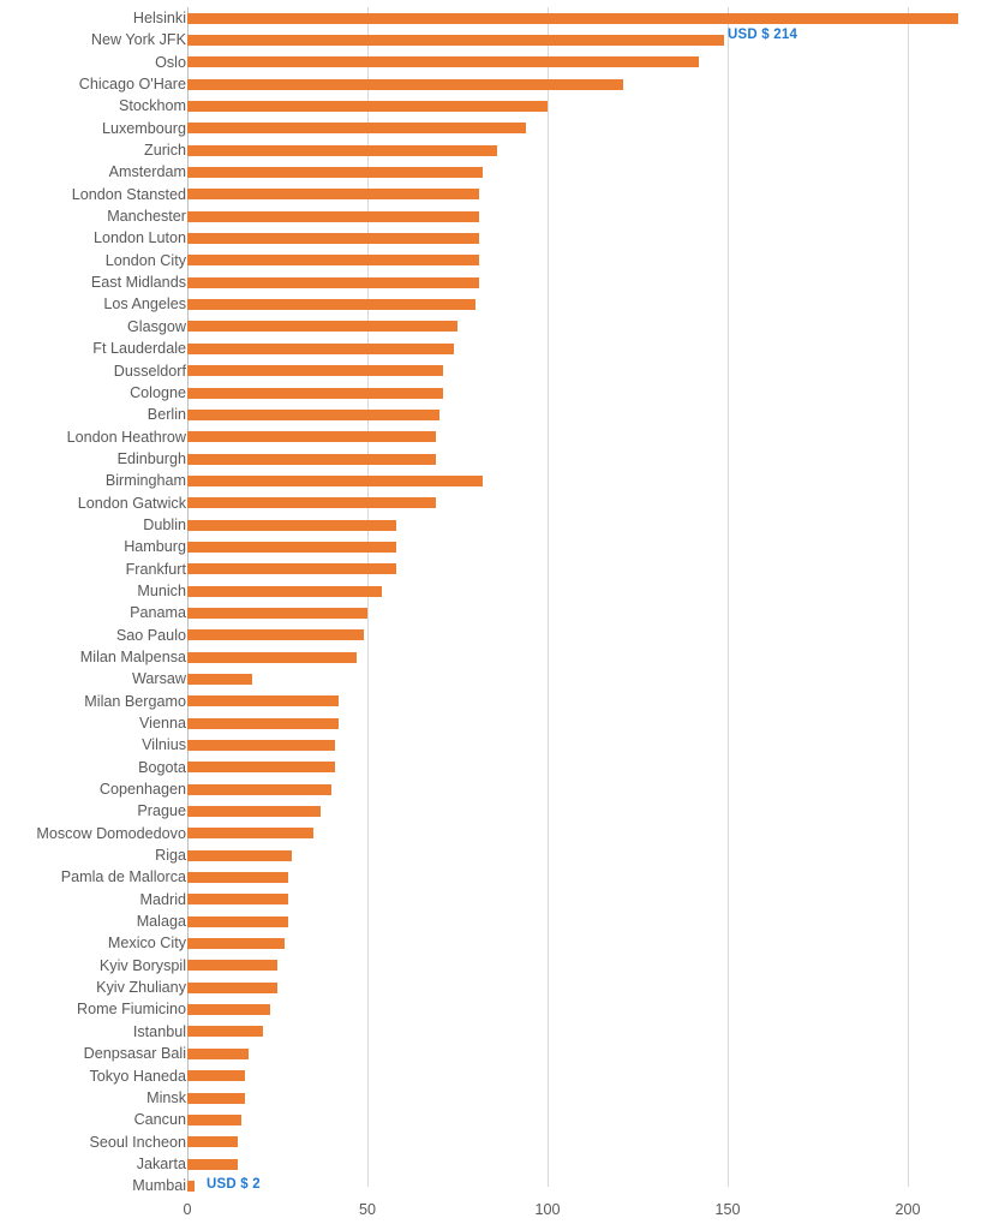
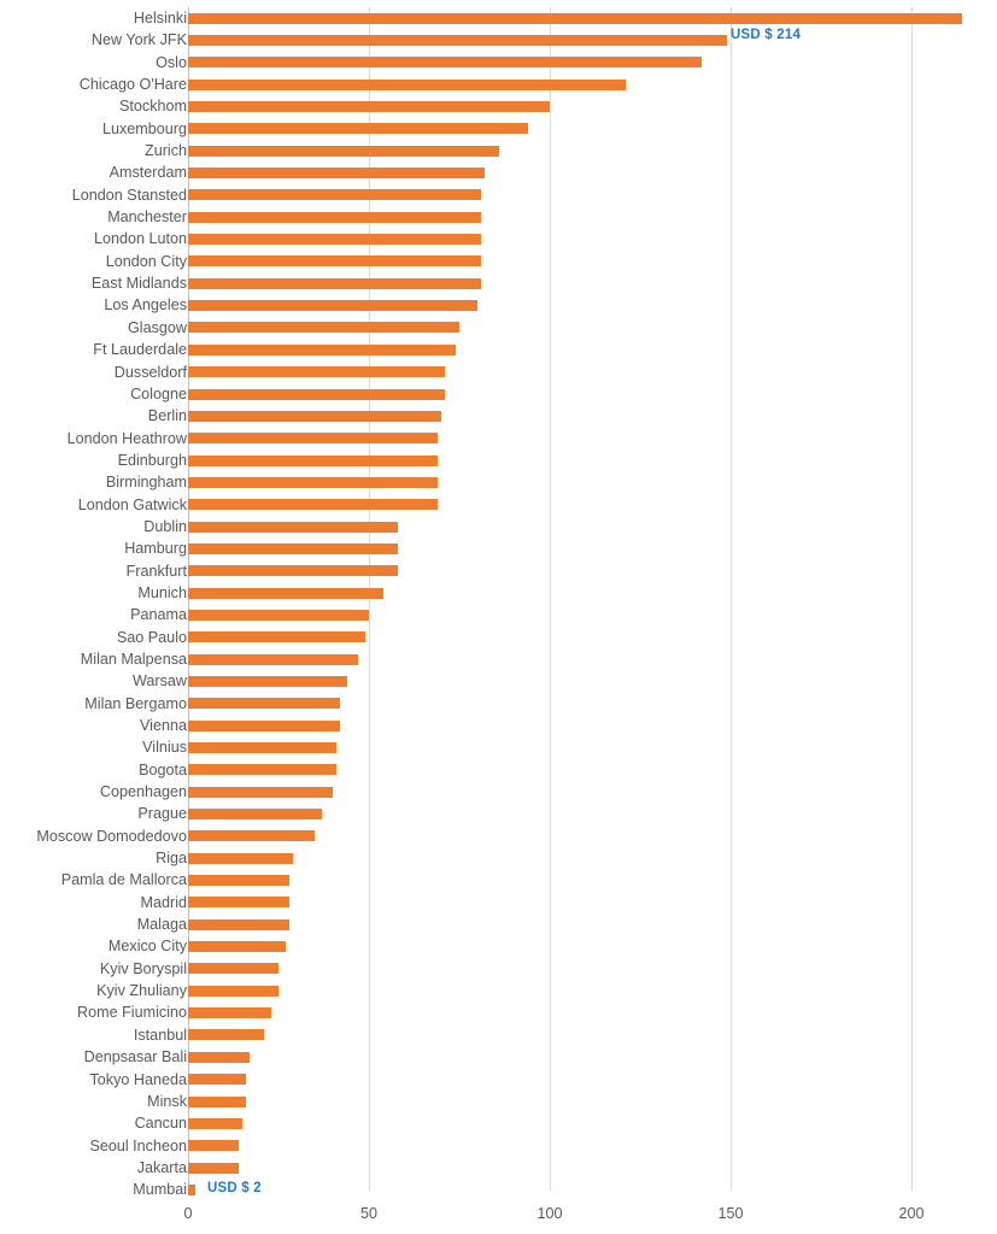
Birmingham: 82 -> 69
Warsaw: 18 -> 44
